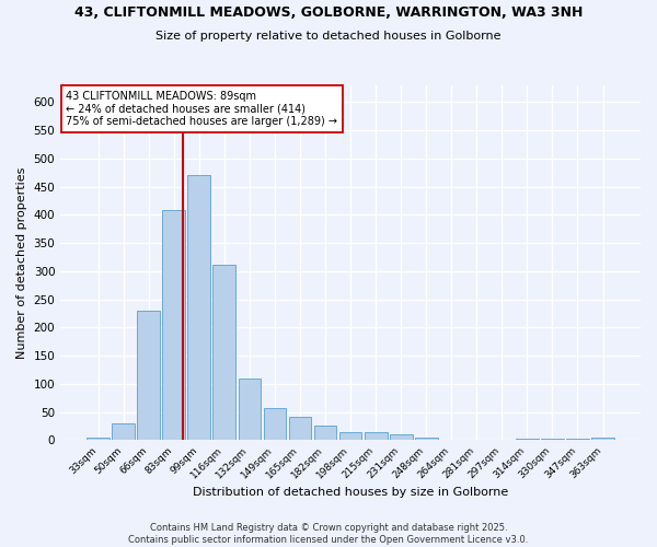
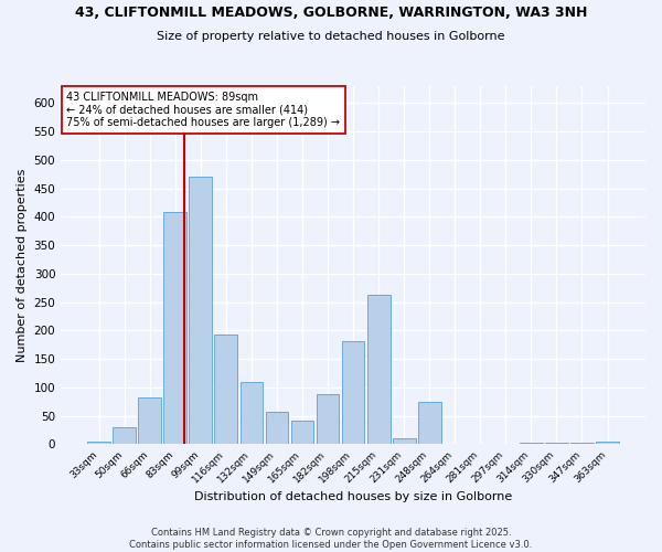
66sqm: 230 -> 82
116sqm: 312 -> 194
182sqm: 27 -> 88
198sqm: 15 -> 182
215sqm: 15 -> 264
248sqm: 4 -> 74
